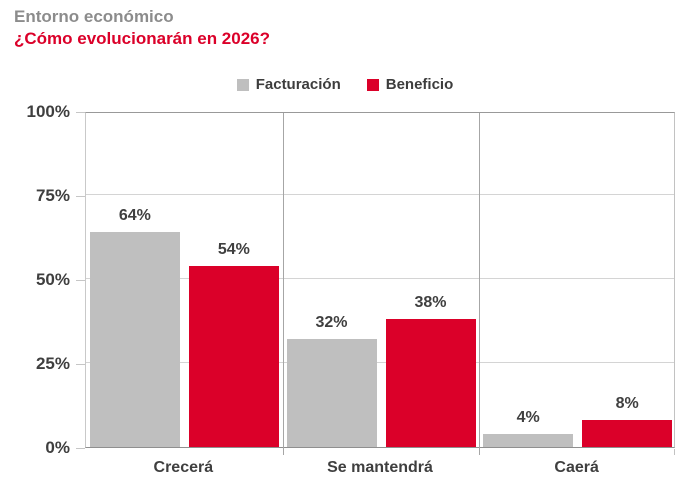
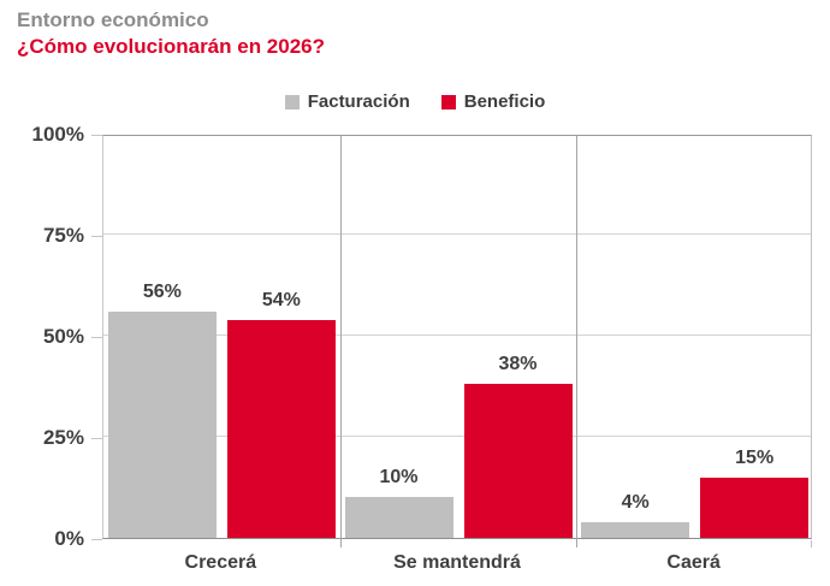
Facturación/Crecerá: 64% -> 56%
Facturación/Se mantendrá: 32% -> 10%
Beneficio/Caerá: 8% -> 15%
